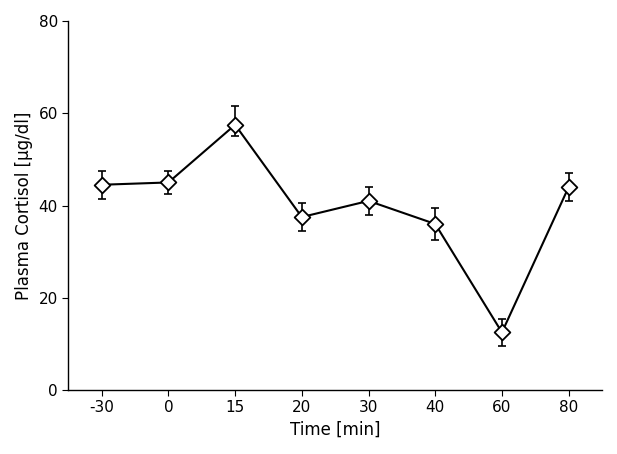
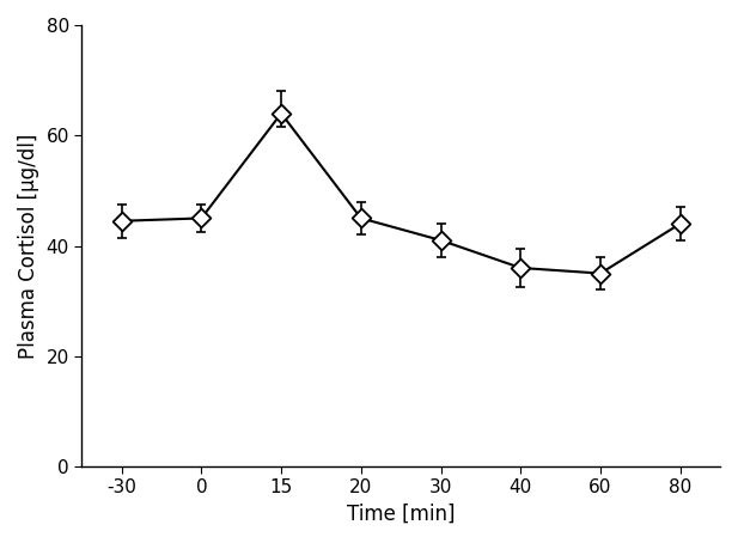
15: 57.5 -> 64.0
20: 37.5 -> 45.0
60: 12.5 -> 35.0
